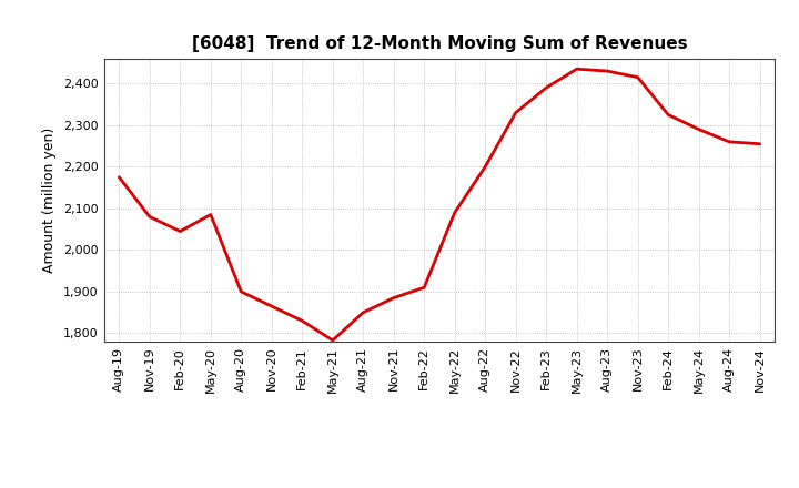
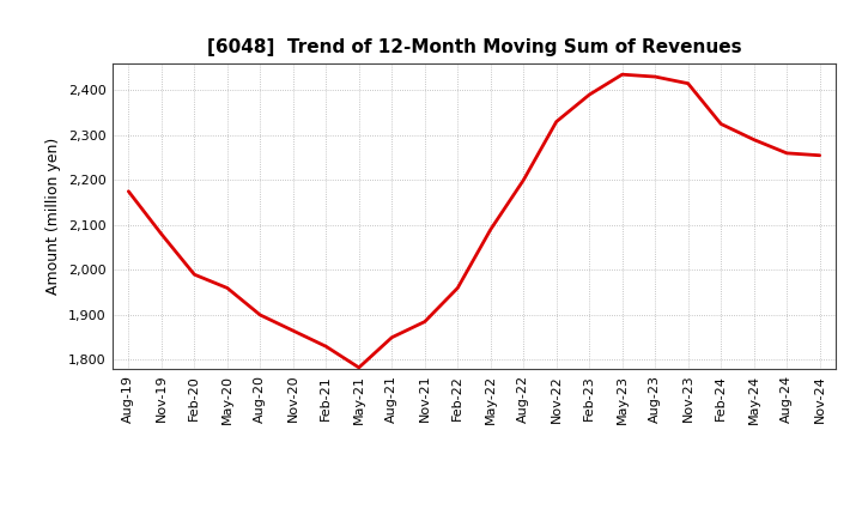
Feb-20: 2,045 -> 1,990
May-20: 2,085 -> 1,960
Feb-22: 1,910 -> 1,960
